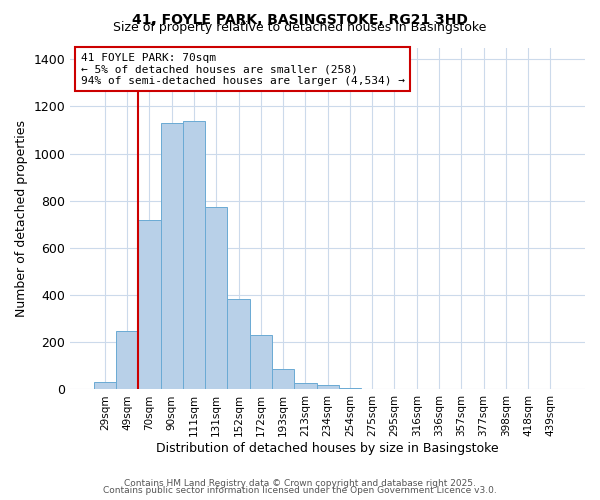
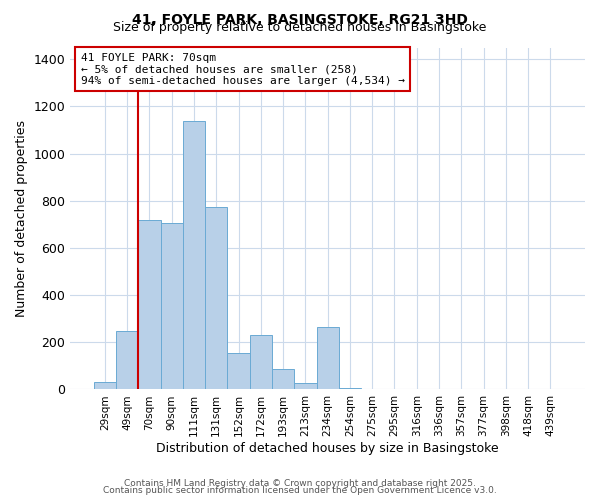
90sqm: 1130 -> 705
152sqm: 385 -> 155
234sqm: 18 -> 265
